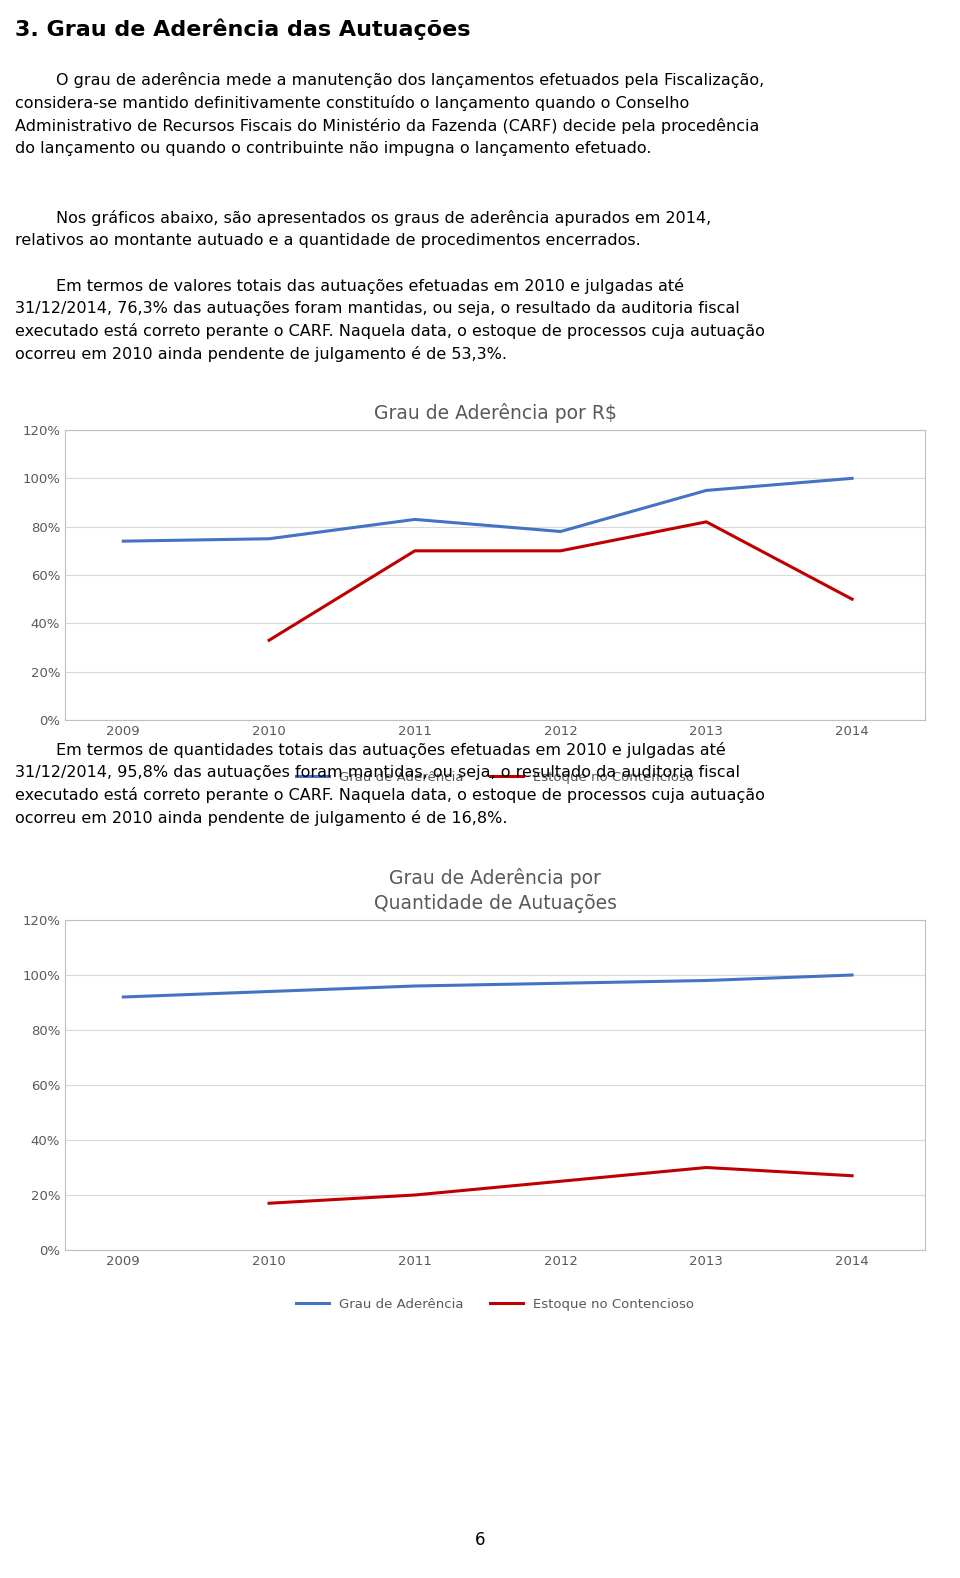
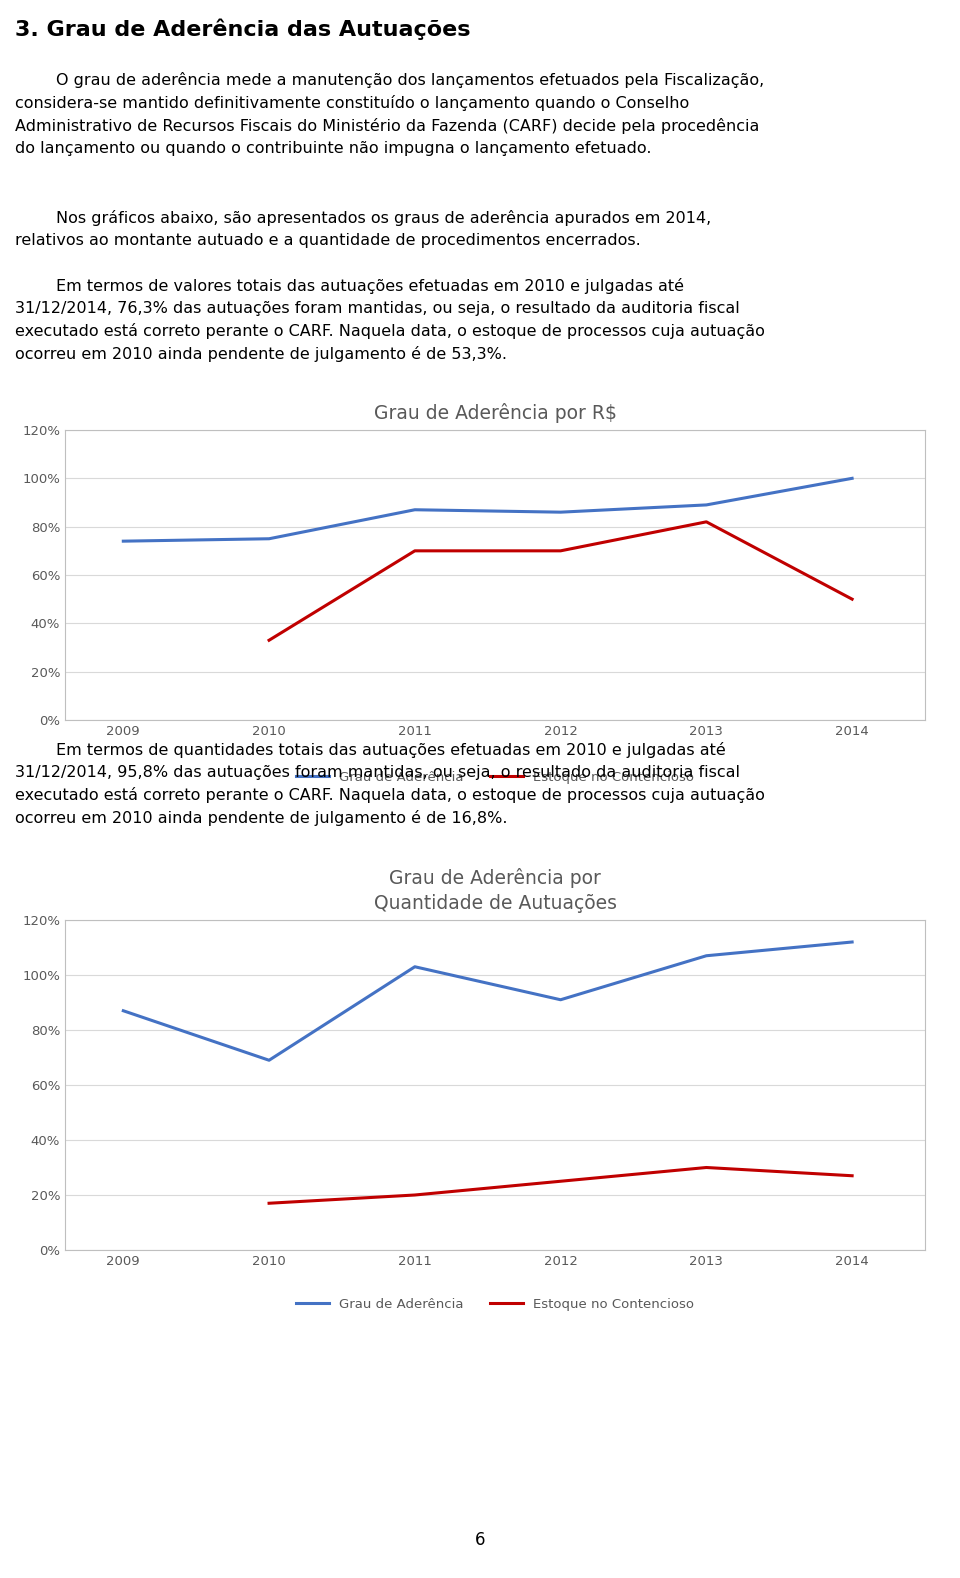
Grau de Aderência por R$/Grau de Aderência/2011: 83% -> 87%
Grau de Aderência por R$/Grau de Aderência/2012: 78% -> 86%
Grau de Aderência por R$/Grau de Aderência/2013: 95% -> 89%
Grau de Aderência por Quantidade de Autuações/Grau de Aderência/2009: 92% -> 87%
Grau de Aderência por Quantidade de Autuações/Grau de Aderência/2010: 94% -> 69%
Grau de Aderência por Quantidade de Autuações/Grau de Aderência/2011: 96% -> 103%
Grau de Aderência por Quantidade de Autuações/Grau de Aderência/2012: 97% -> 91%
Grau de Aderência por Quantidade de Autuações/Grau de Aderência/2013: 98% -> 107%
Grau de Aderência por Quantidade de Autuações/Grau de Aderência/2014: 100% -> 112%
